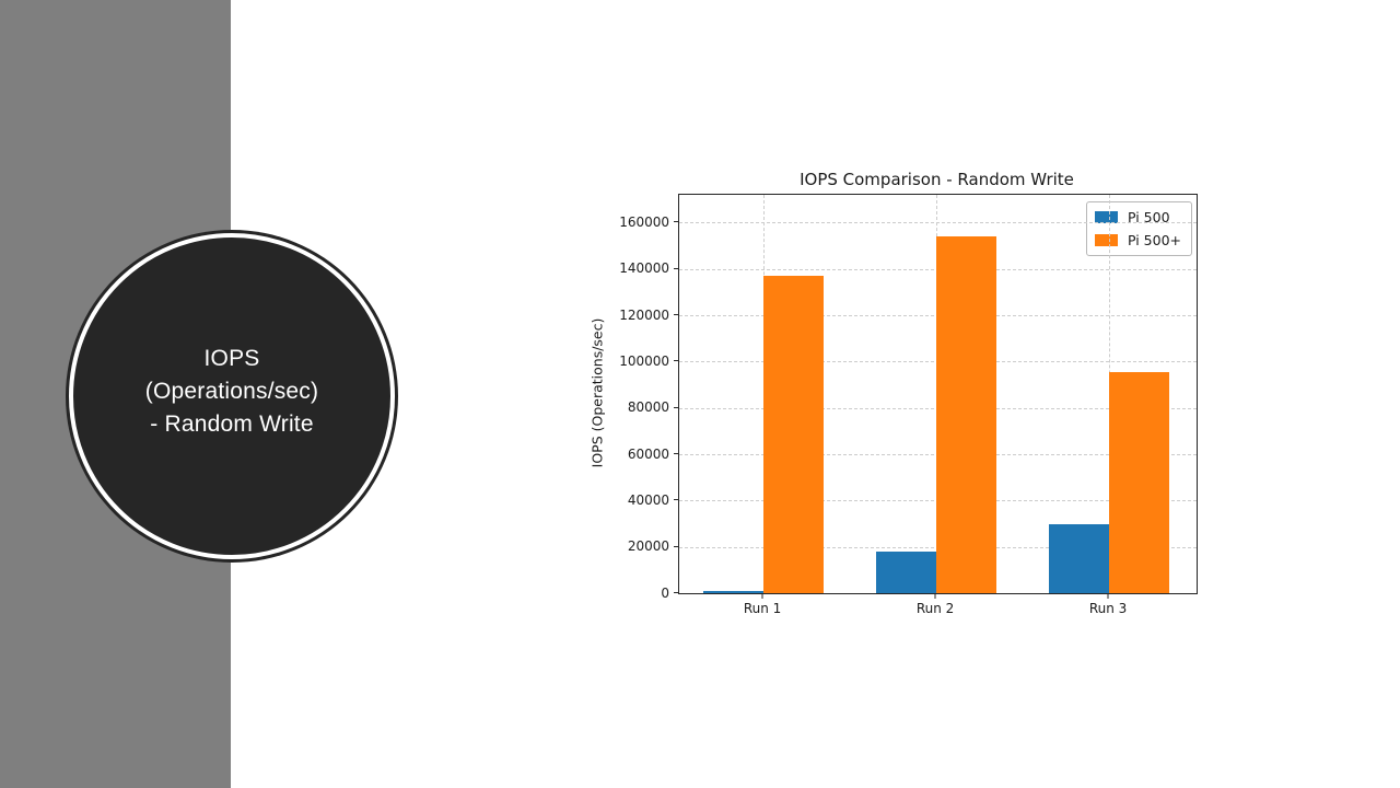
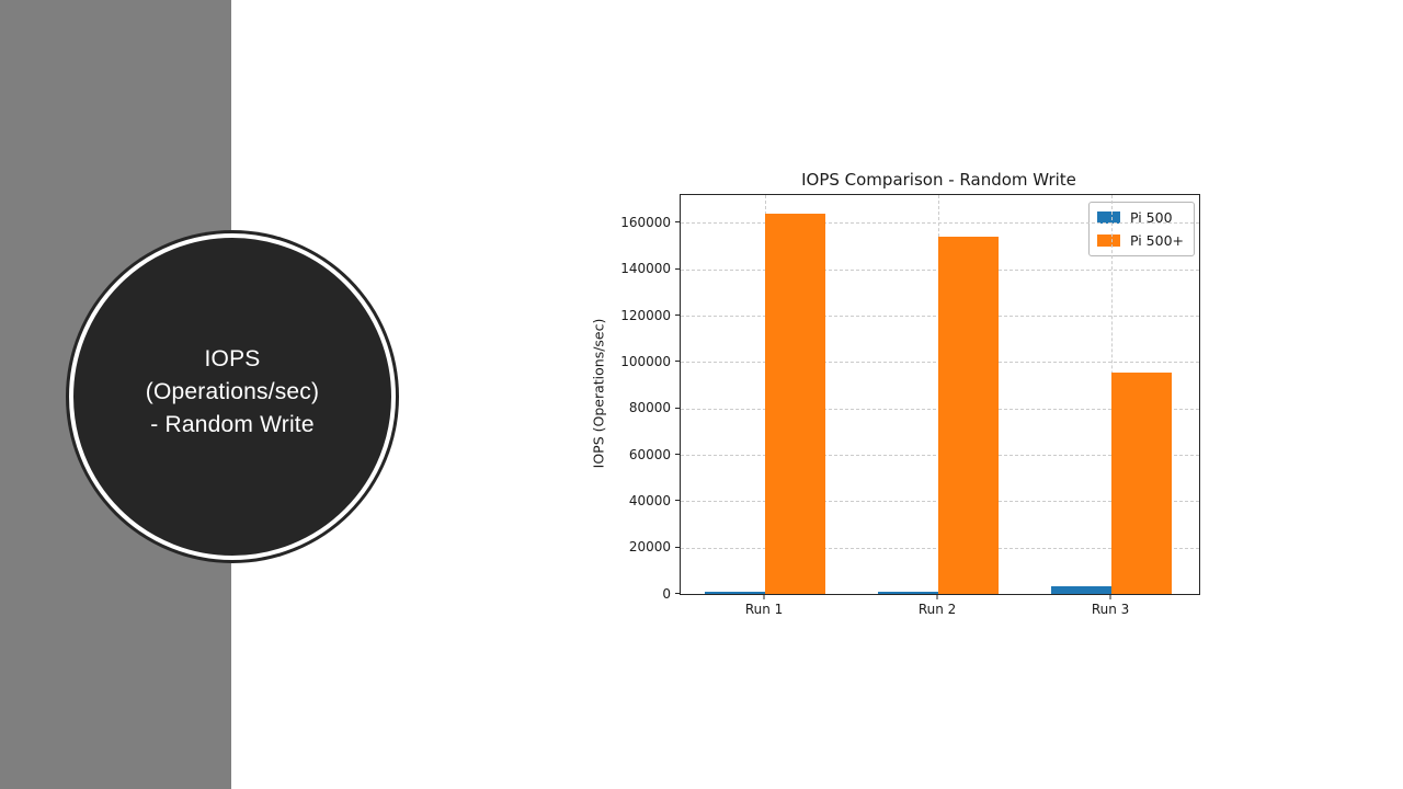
Pi 500+/Run 1: 137000 -> 164000
Pi 500/Run 2: 18000 -> 1000
Pi 500/Run 3: 30000 -> 4000
